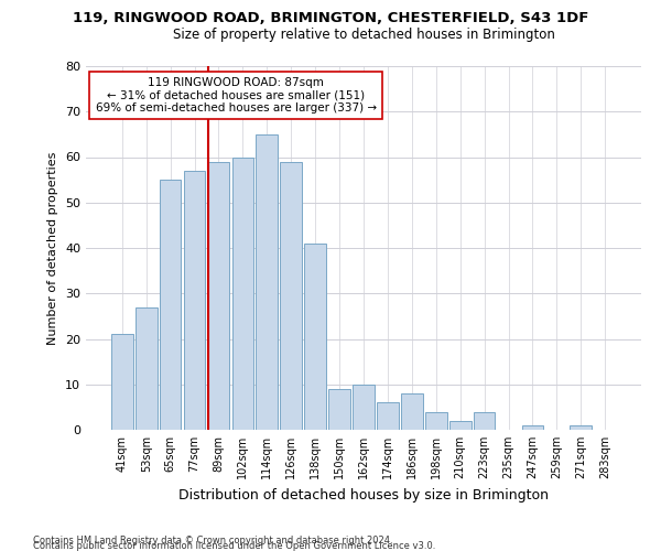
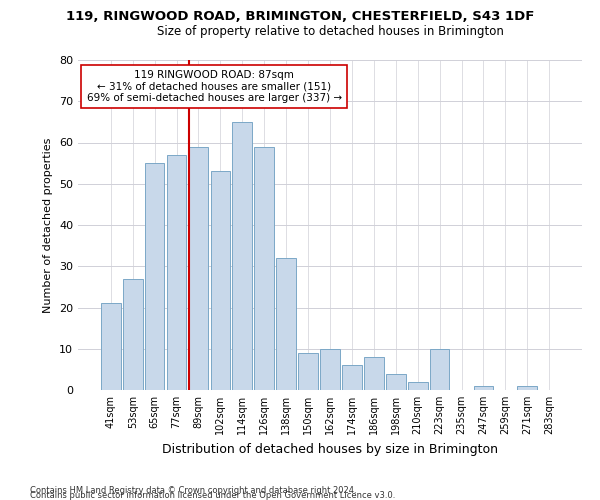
102sqm: 60 -> 53
138sqm: 41 -> 32
223sqm: 4 -> 10
